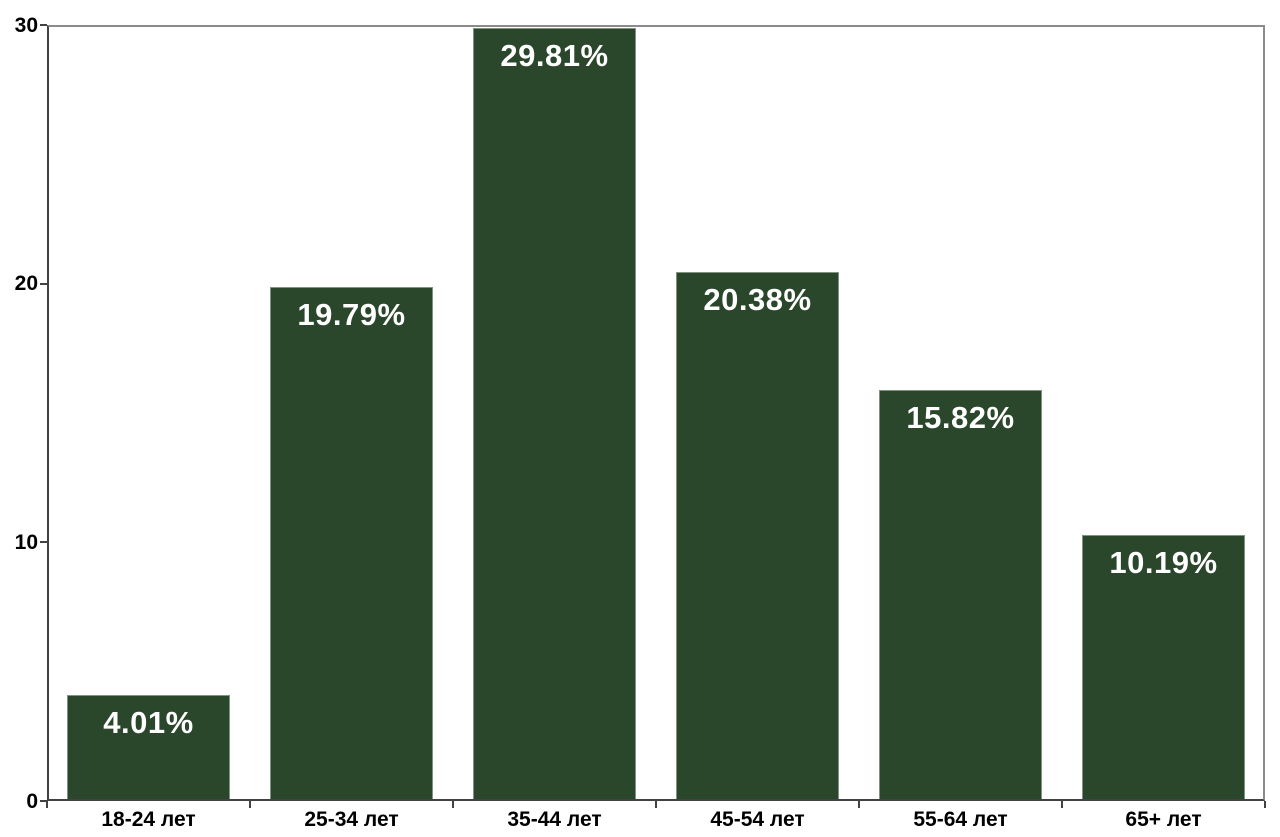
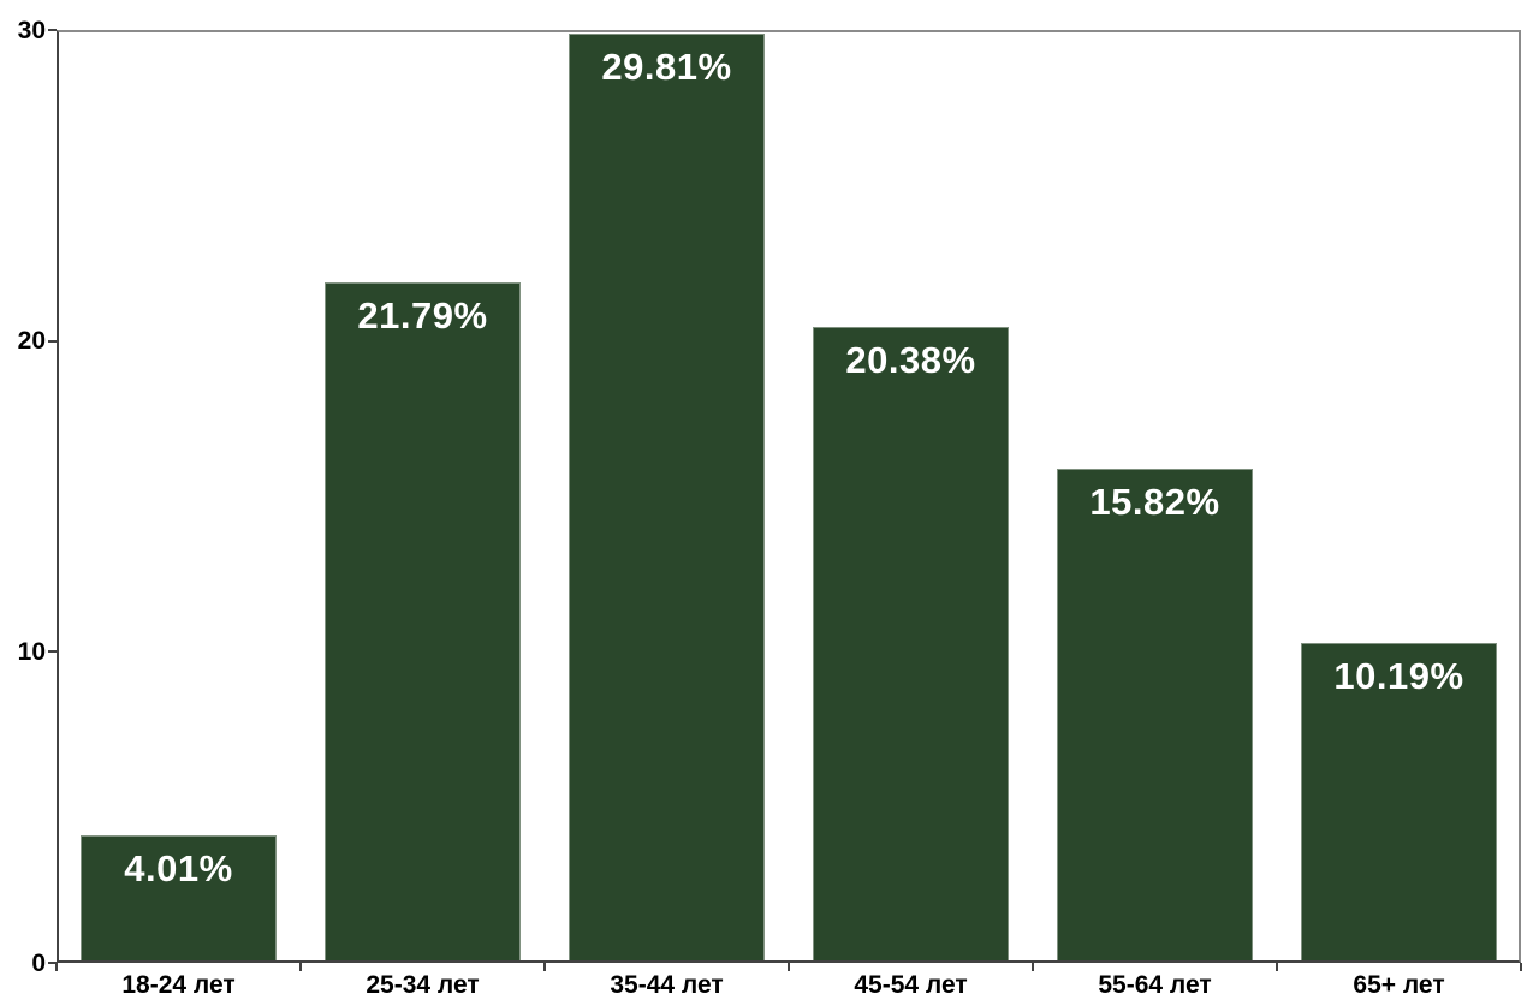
25-34 лет: 19.79% -> 21.79%
